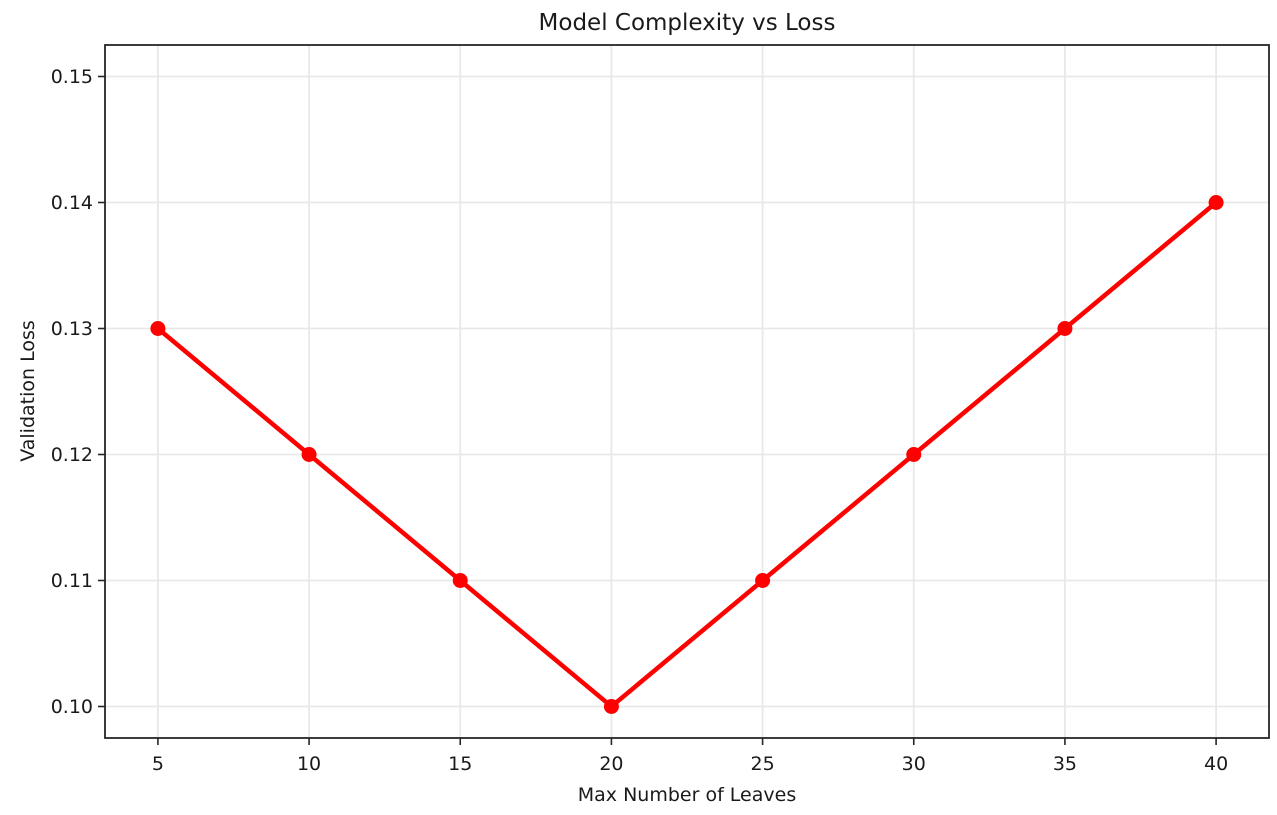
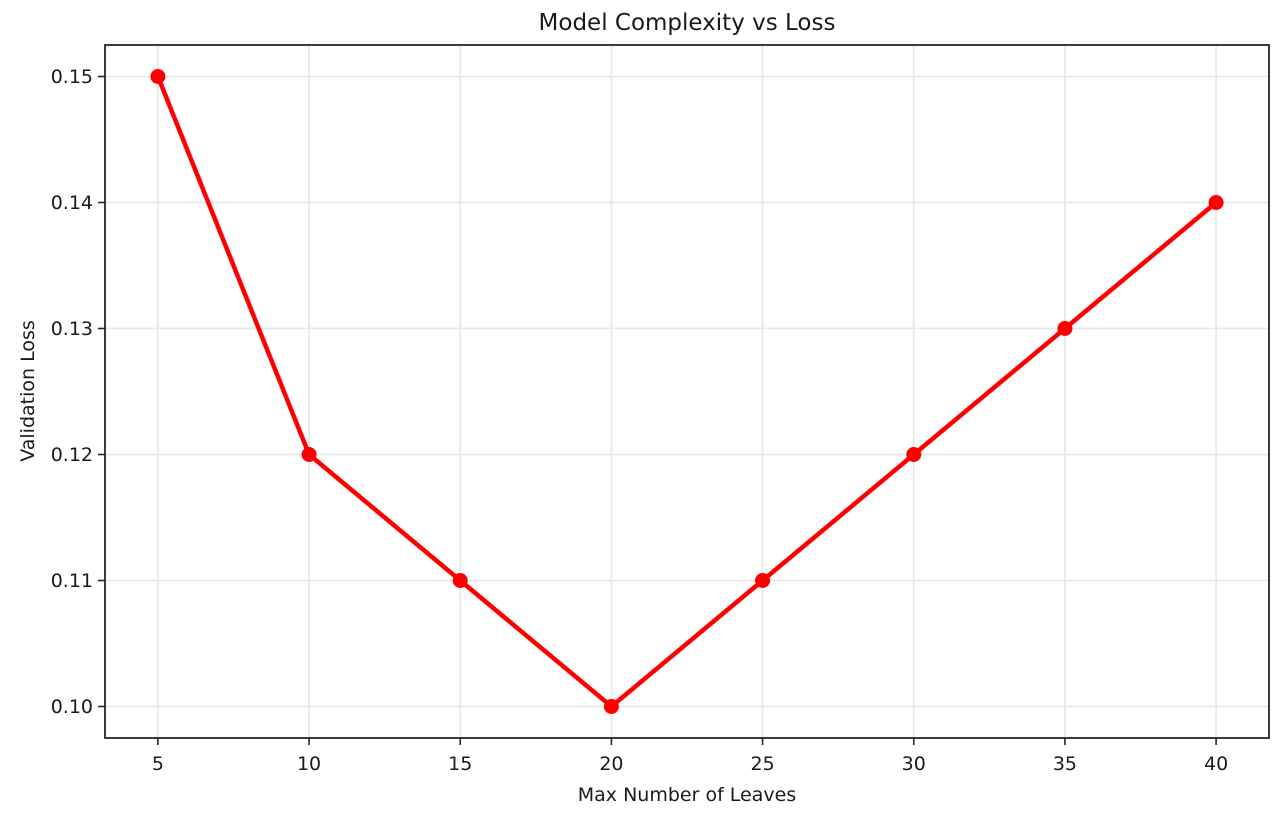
5: 0.13 -> 0.15
